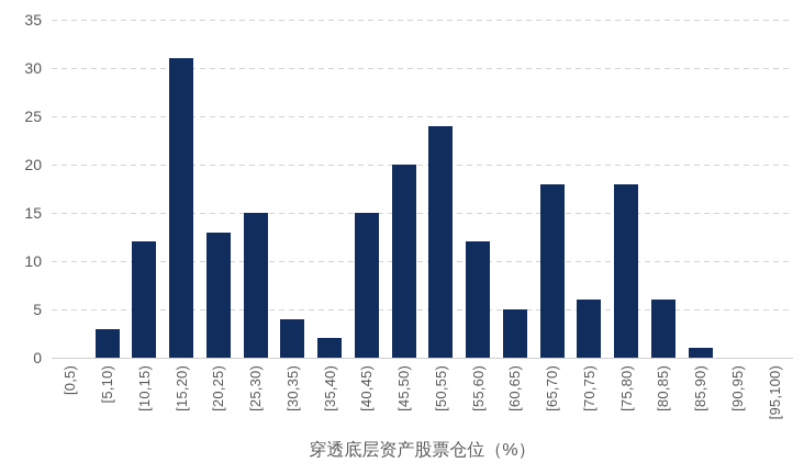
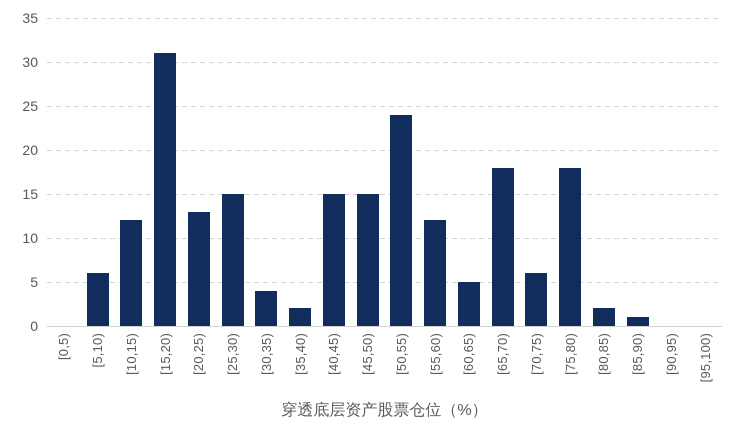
[5,10): 3 -> 6
[45,50): 20 -> 15
[80,85): 6 -> 2
